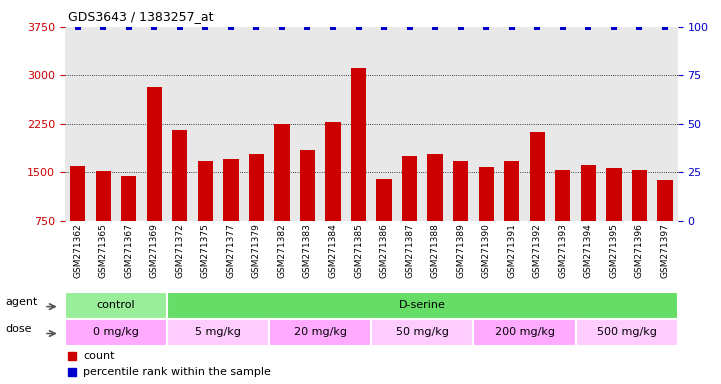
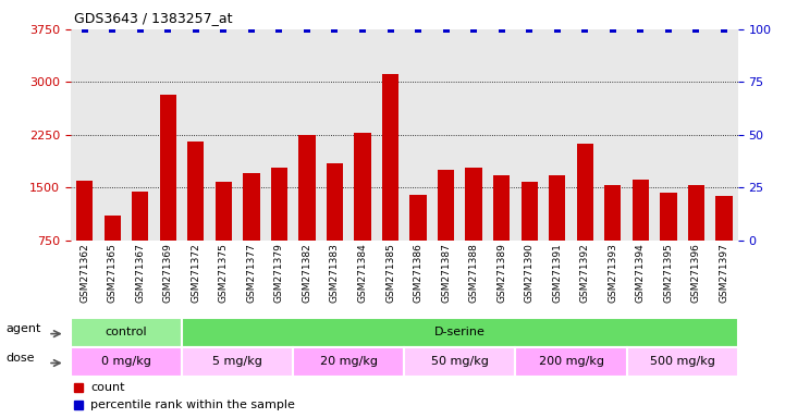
GSM271365: 1520 -> 1100
GSM271375: 1680 -> 1580
GSM271395: 1560 -> 1420
